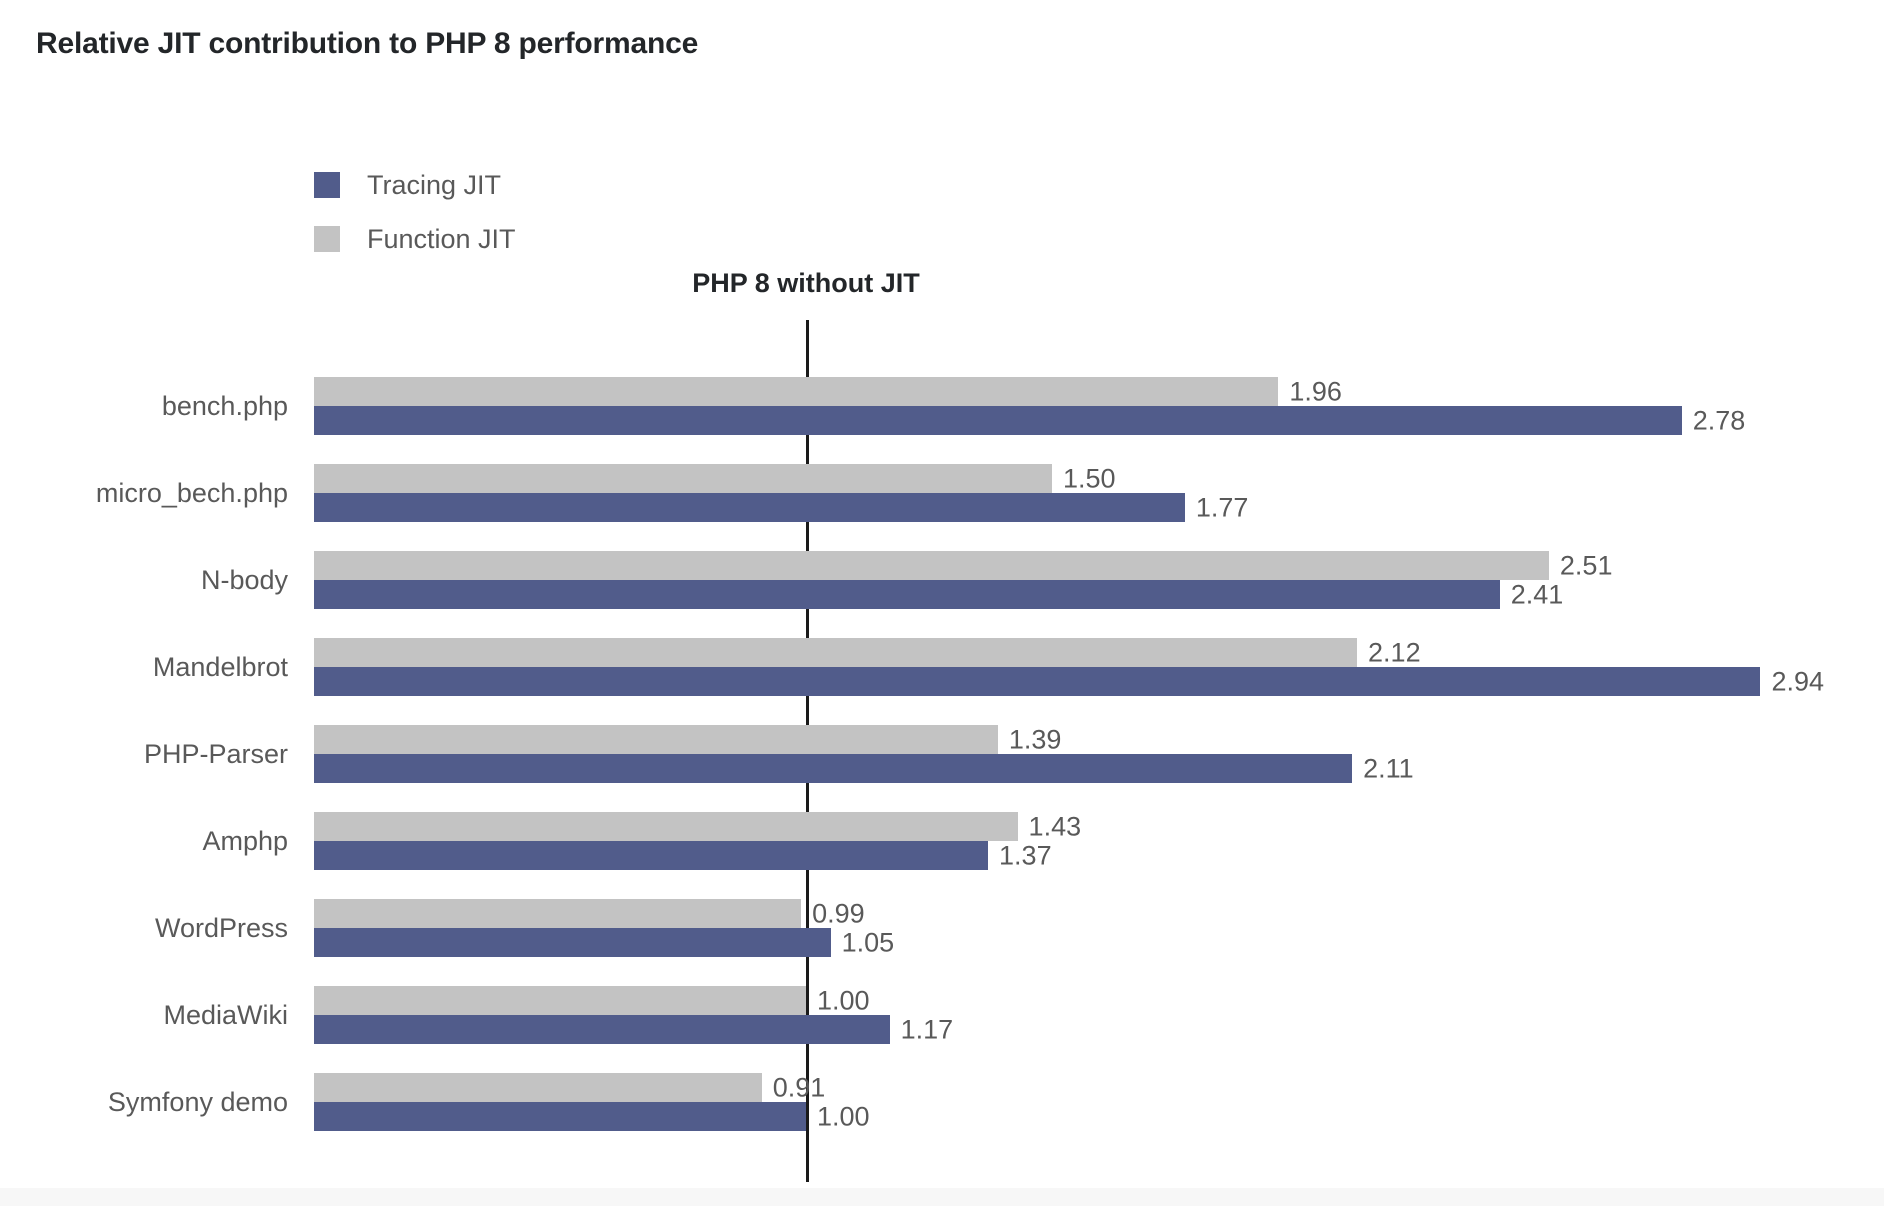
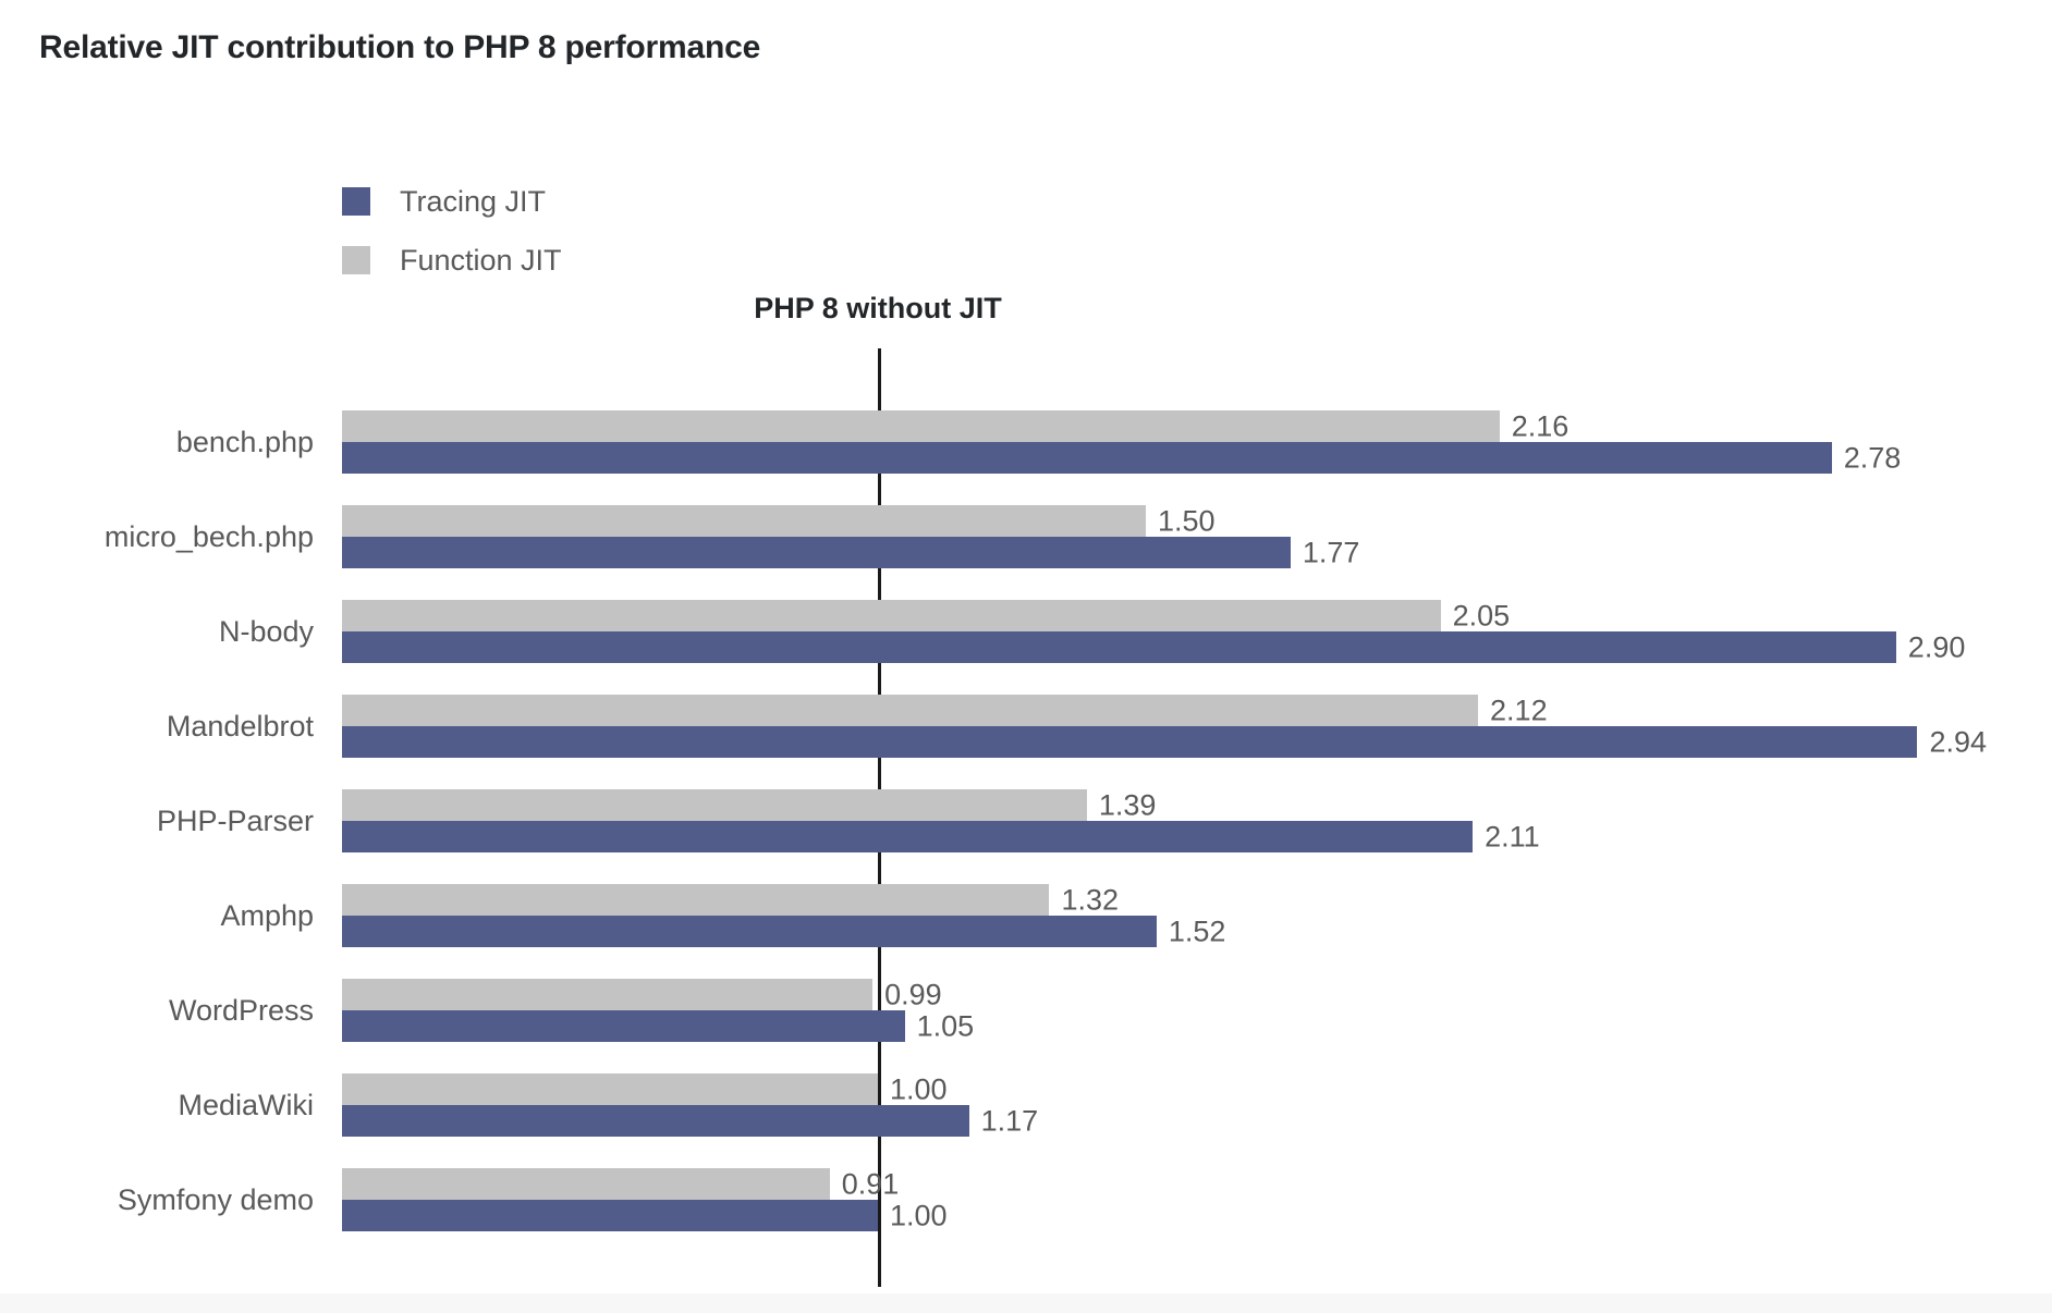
Function JIT/bench.php: 1.96 -> 2.16
Tracing JIT/N-body: 2.41 -> 2.90
Function JIT/N-body: 2.51 -> 2.05
Tracing JIT/Amphp: 1.37 -> 1.52
Function JIT/Amphp: 1.43 -> 1.32
